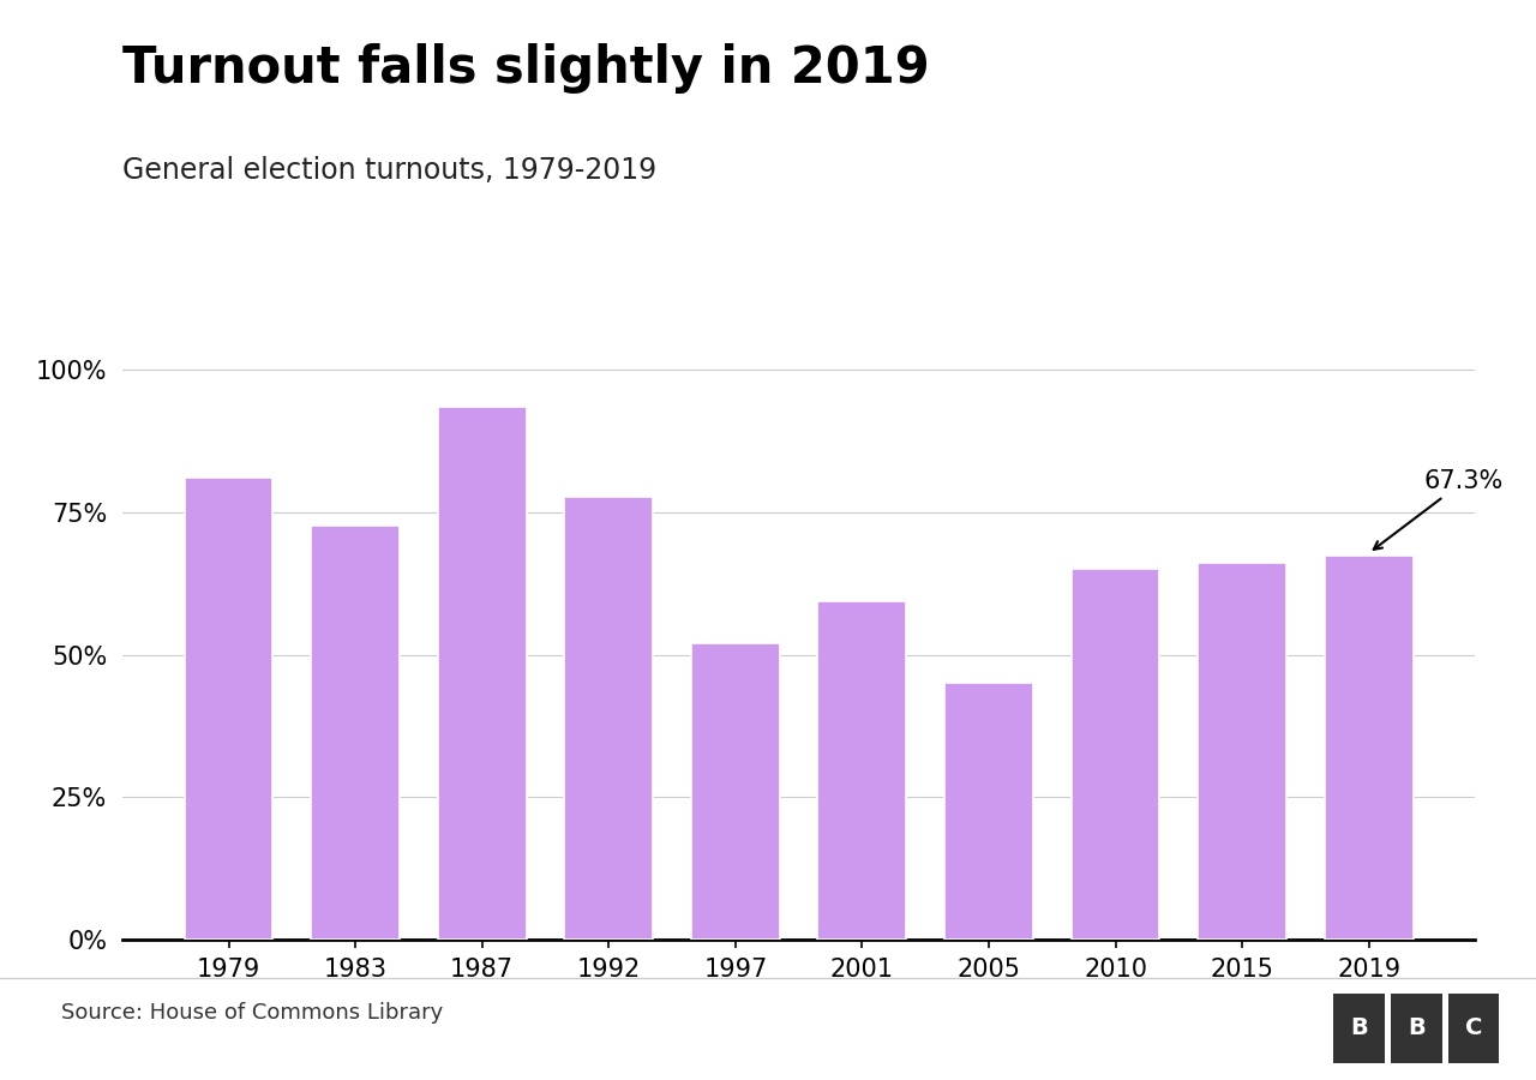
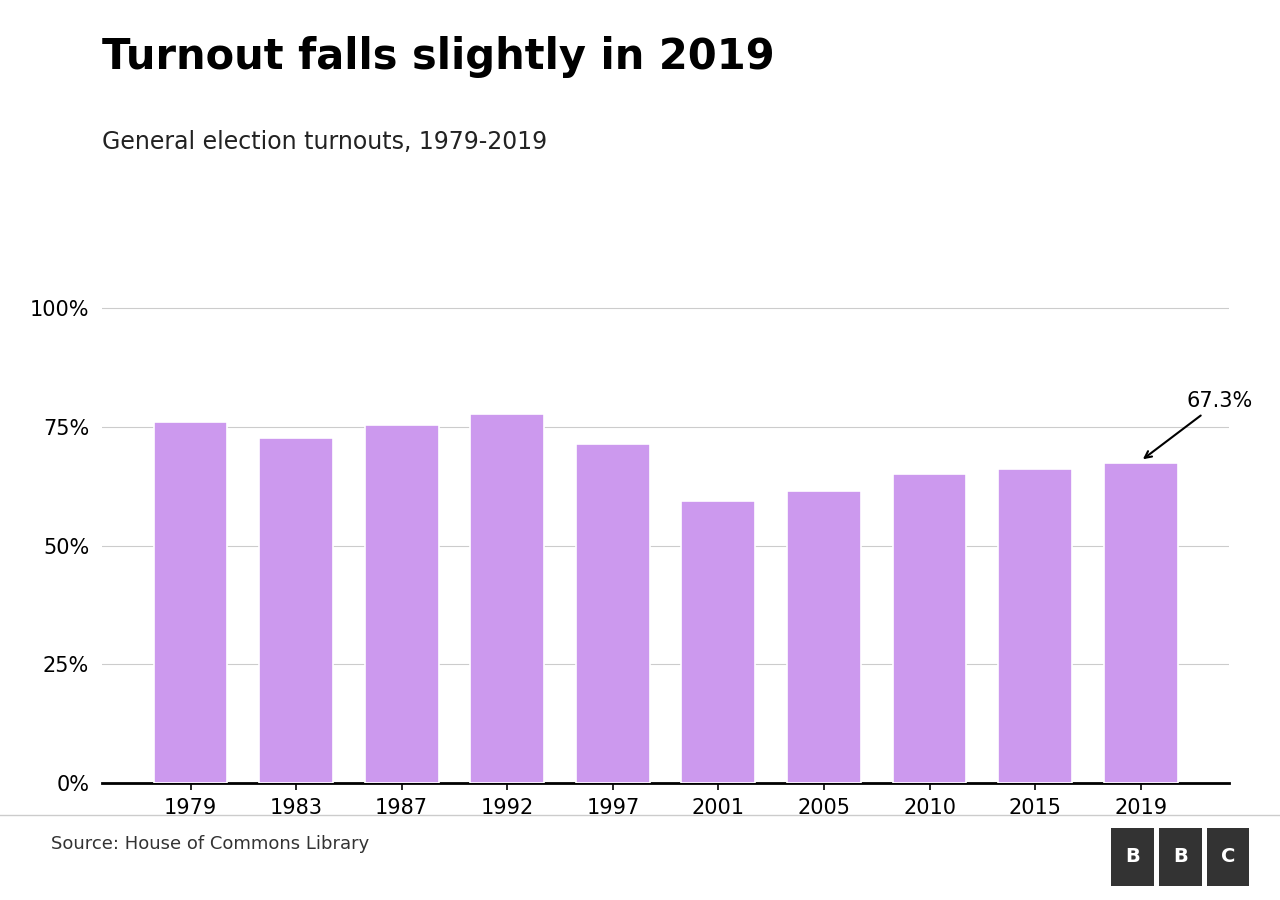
1979: 81.0% -> 76.0%
1987: 93.5% -> 75.3%
1997: 52.0% -> 71.4%
2005: 45.0% -> 61.4%
